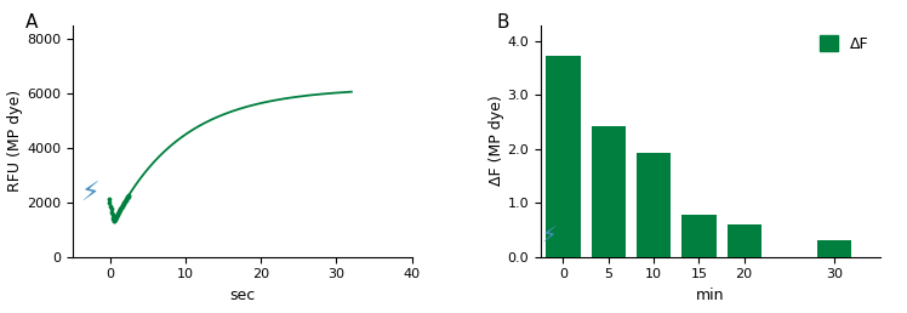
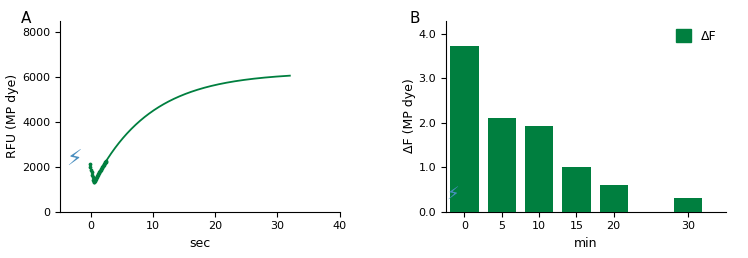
5: 2.42 -> 2.10
15: 0.77 -> 1.00
